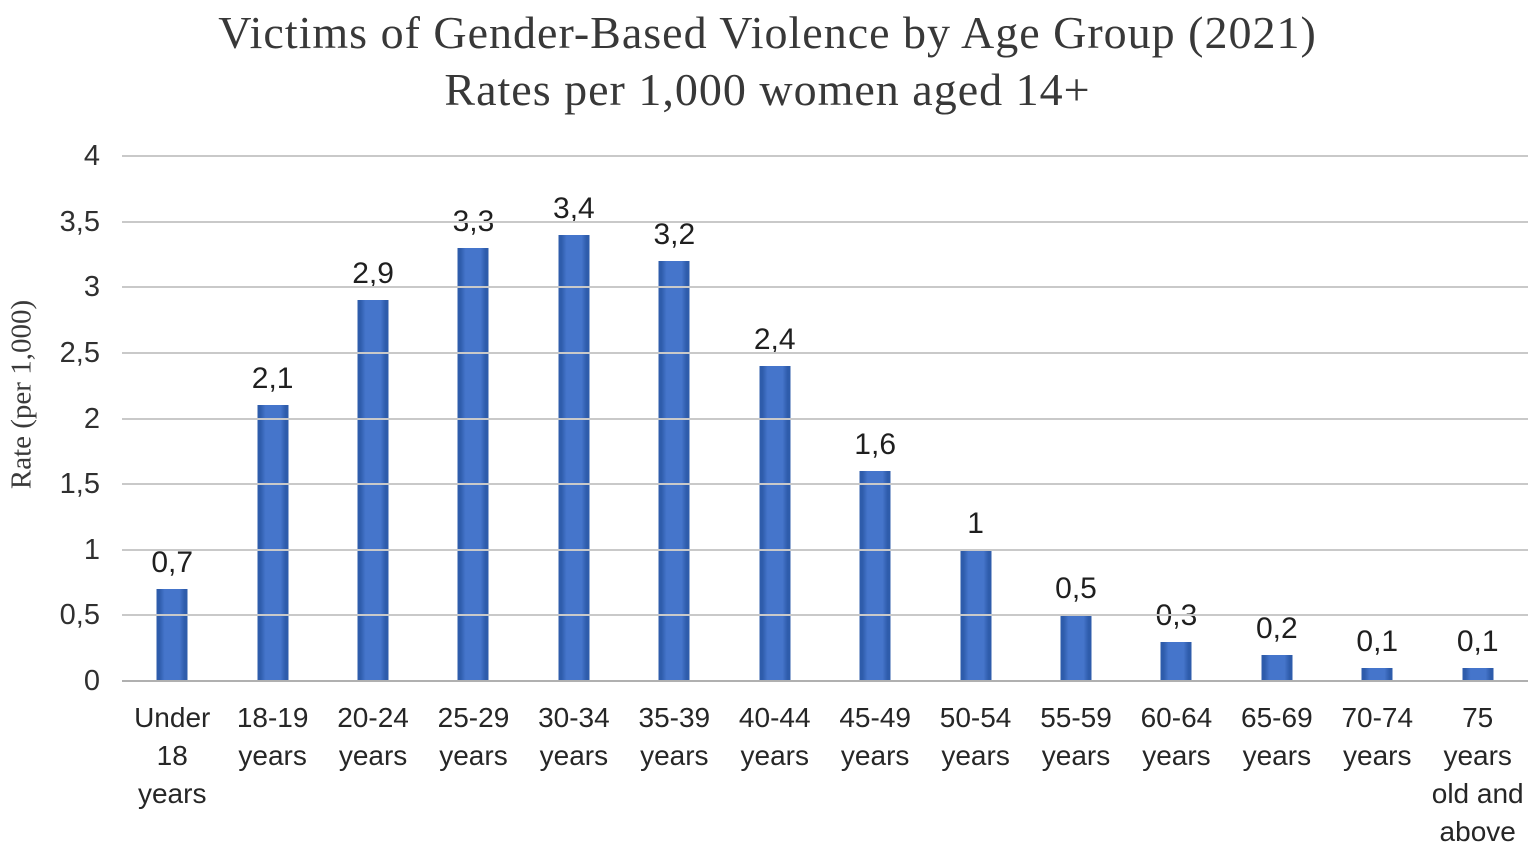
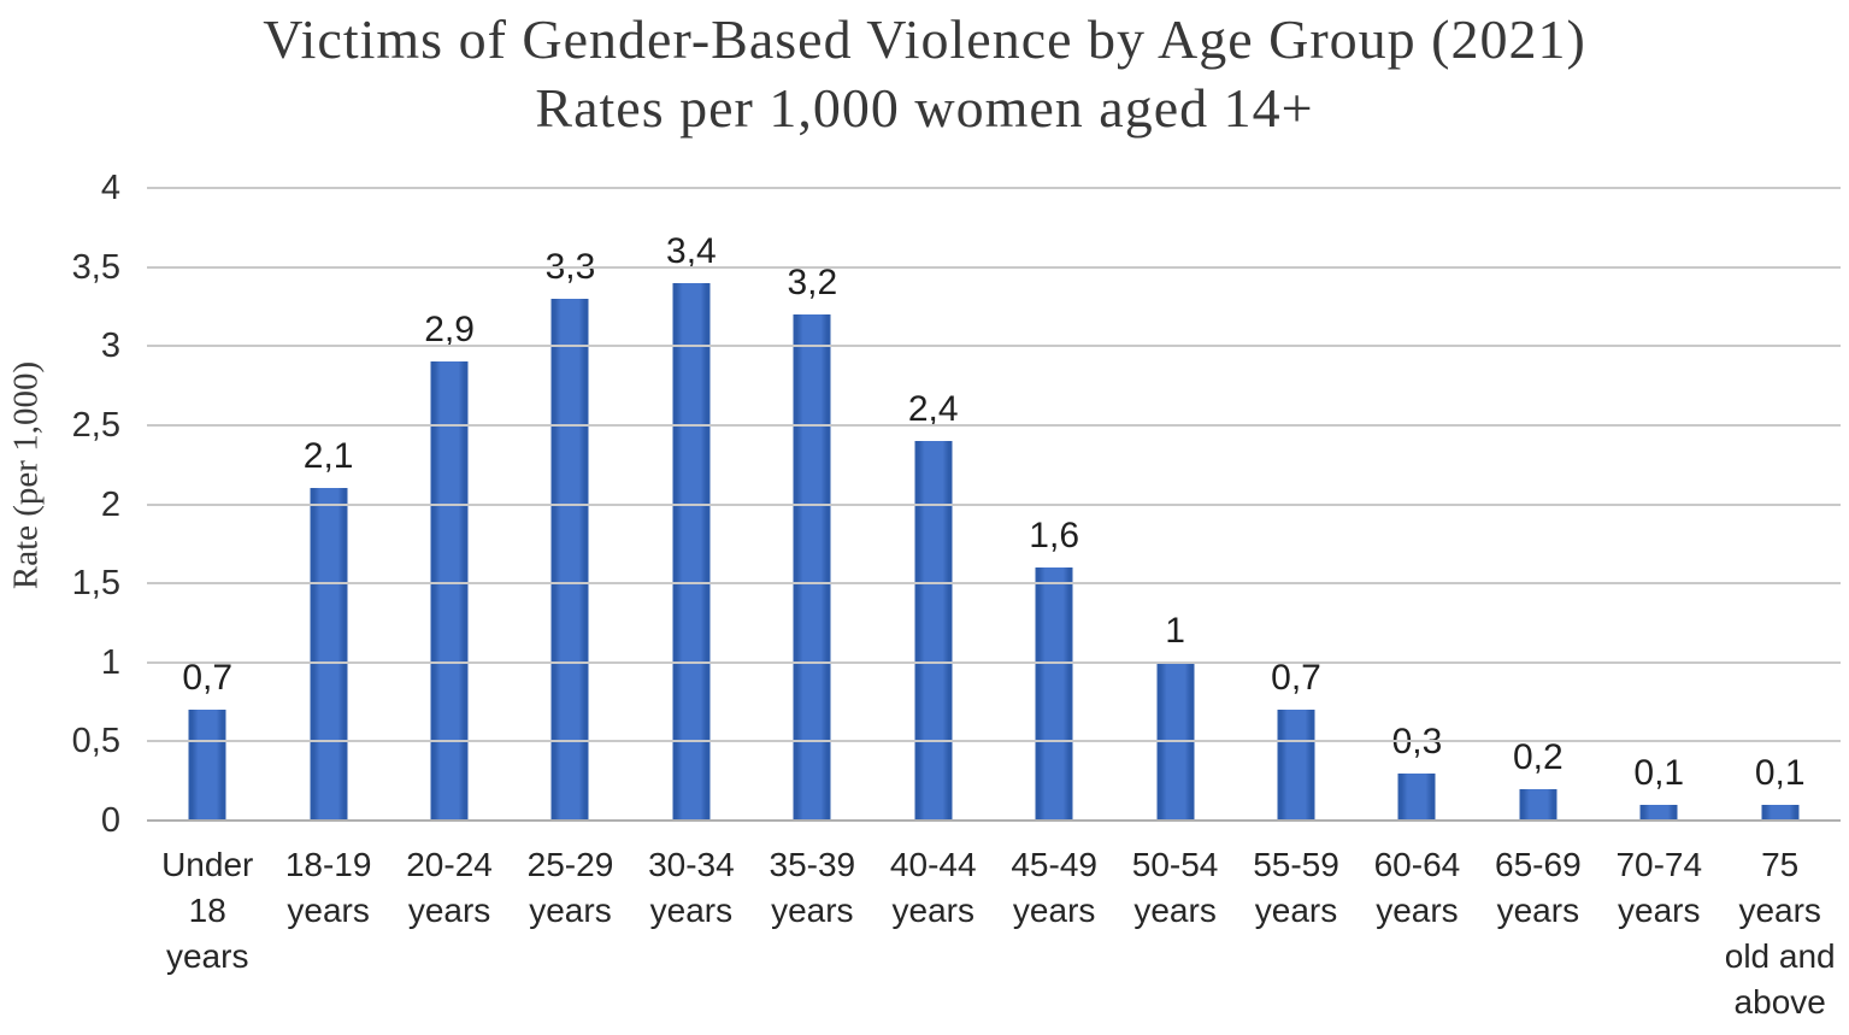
55-59 years: 0,5 -> 0,7
